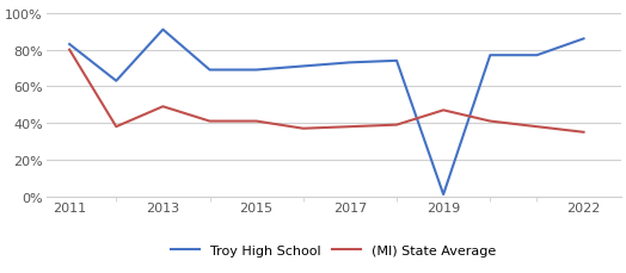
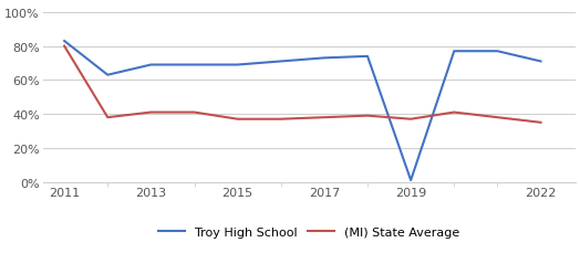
Troy High School/2013: 91% -> 69%
(MI) State Average/2013: 49% -> 41%
(MI) State Average/2015: 41% -> 37%
(MI) State Average/2019: 47% -> 37%
Troy High School/2022: 86% -> 71%
